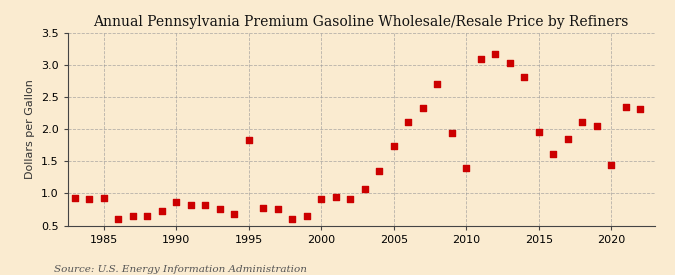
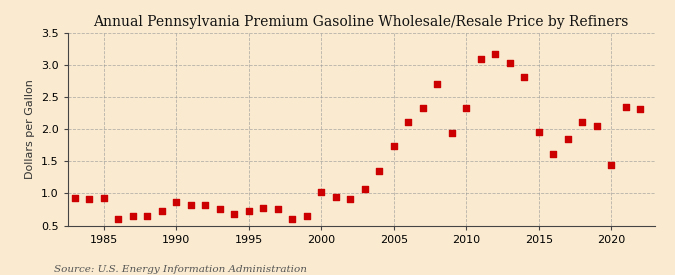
1995: 1.84 -> 0.72
2000: 0.92 -> 1.02
2010: 1.40 -> 2.33
